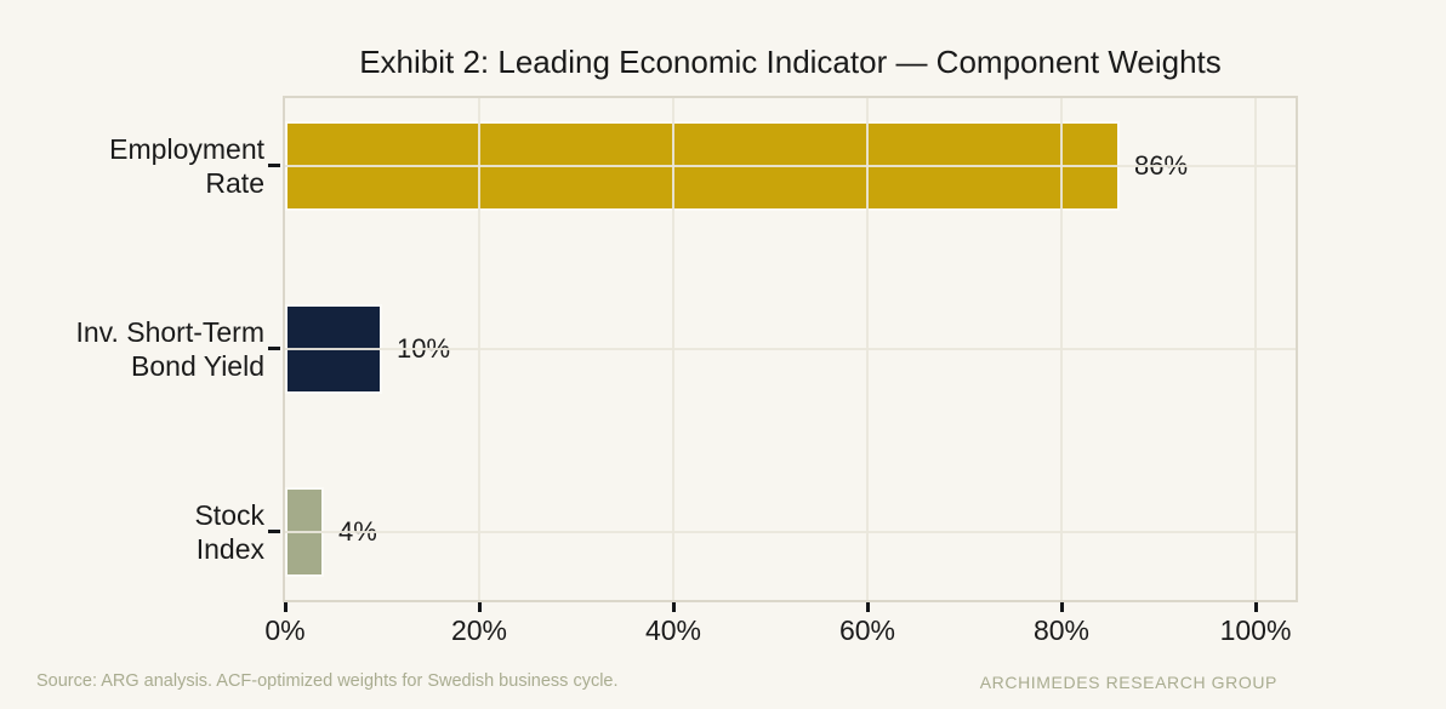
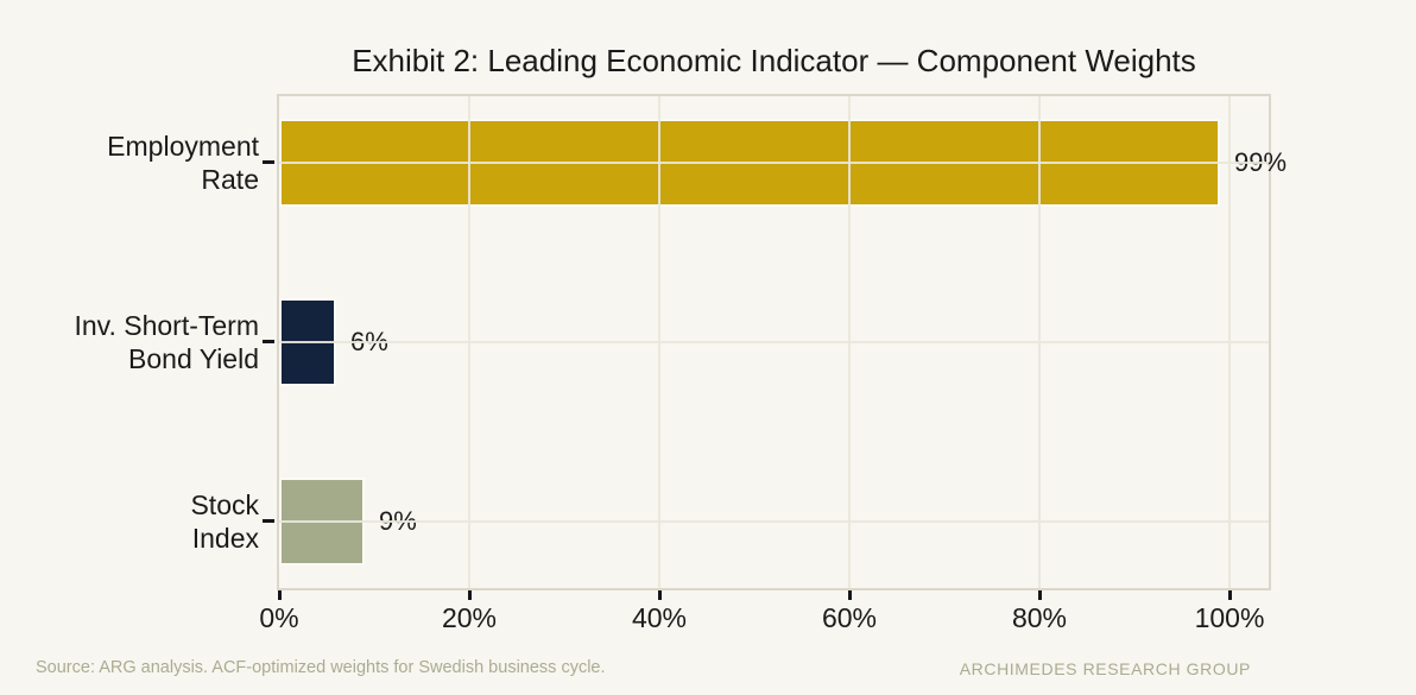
Employment Rate: 86% -> 99%
Inv. Short-Term Bond Yield: 10% -> 6%
Stock Index: 4% -> 9%
